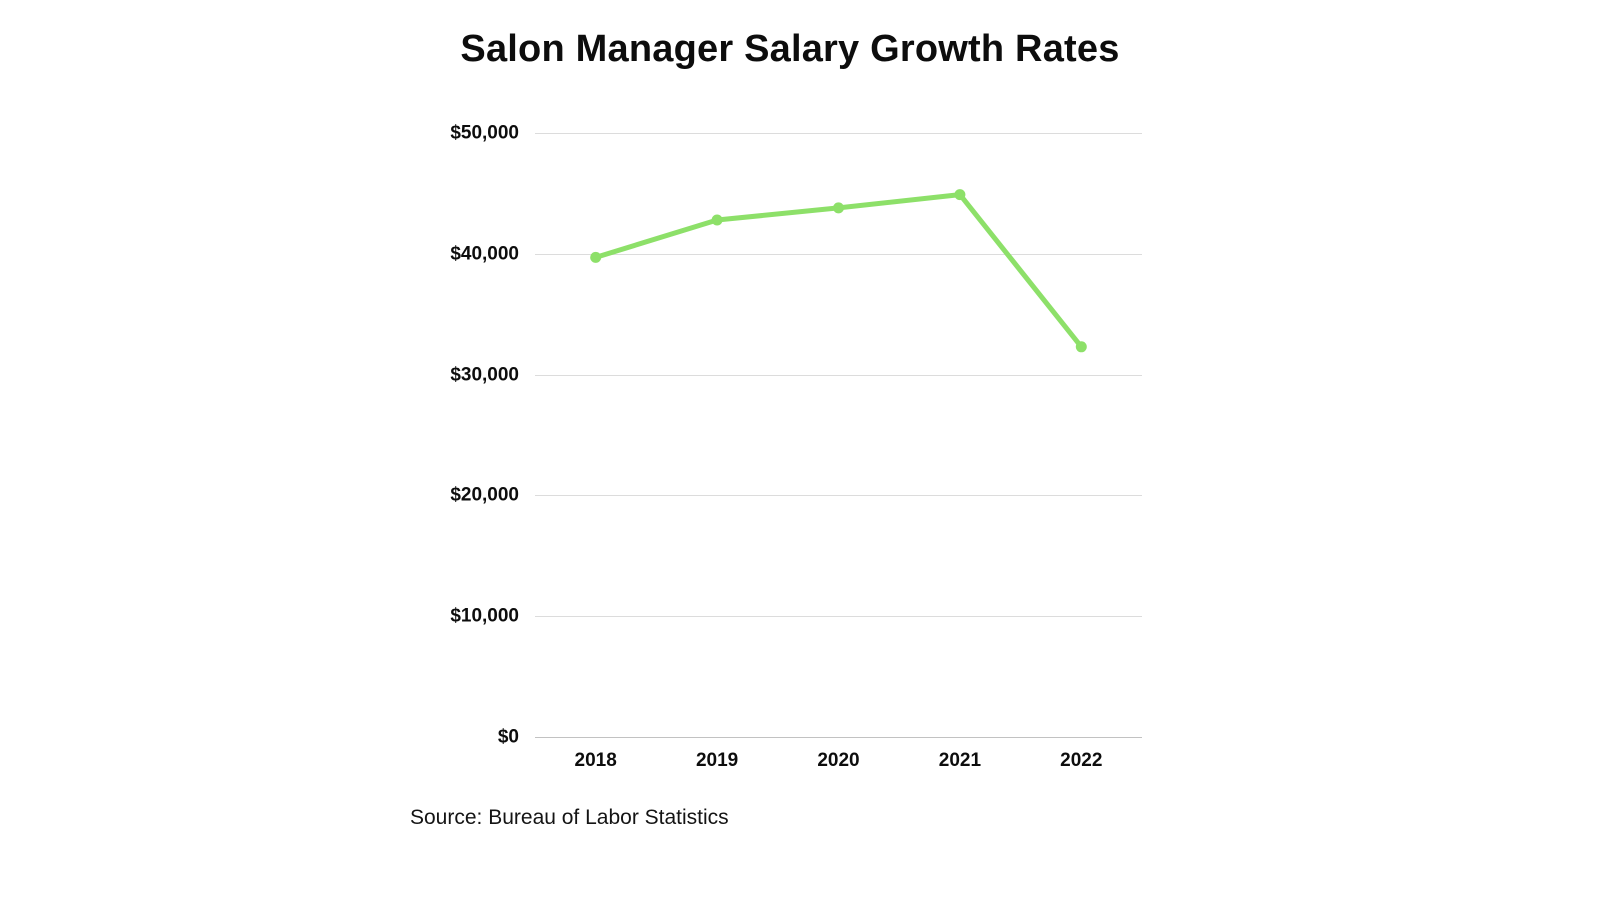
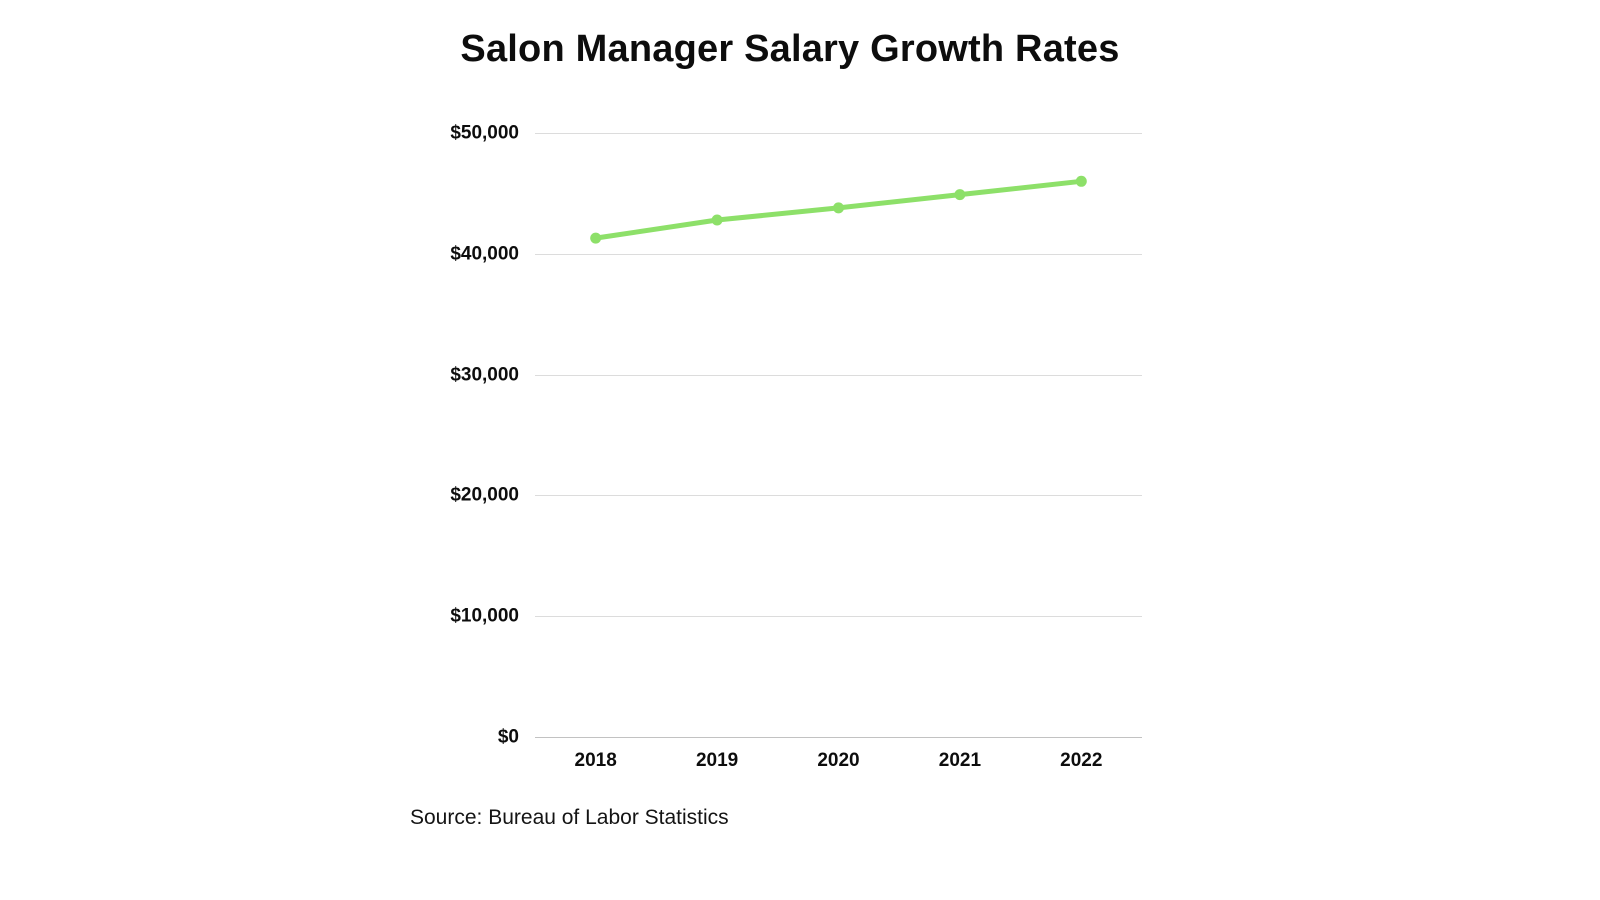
2018: $39700 -> $41300
2022: $32300 -> $46000
